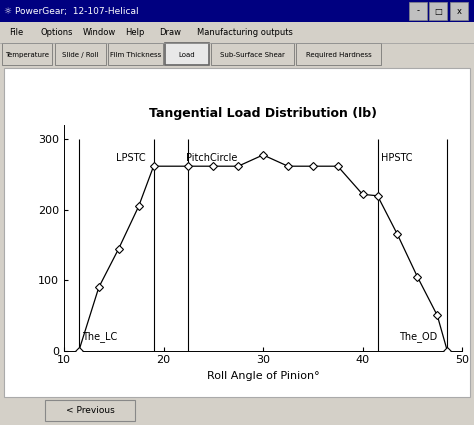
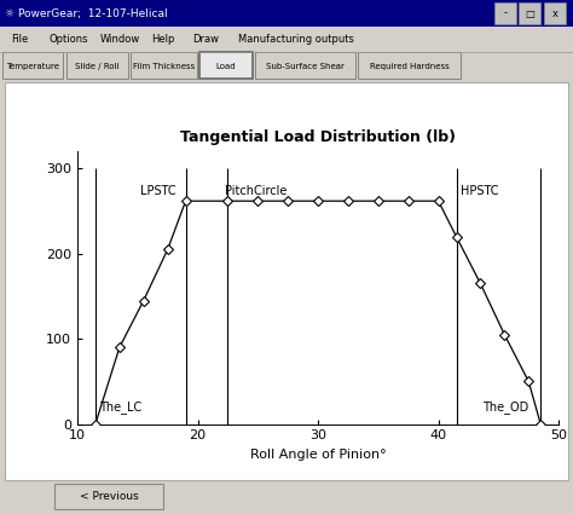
30: 278 -> 262
40: 222 -> 262
